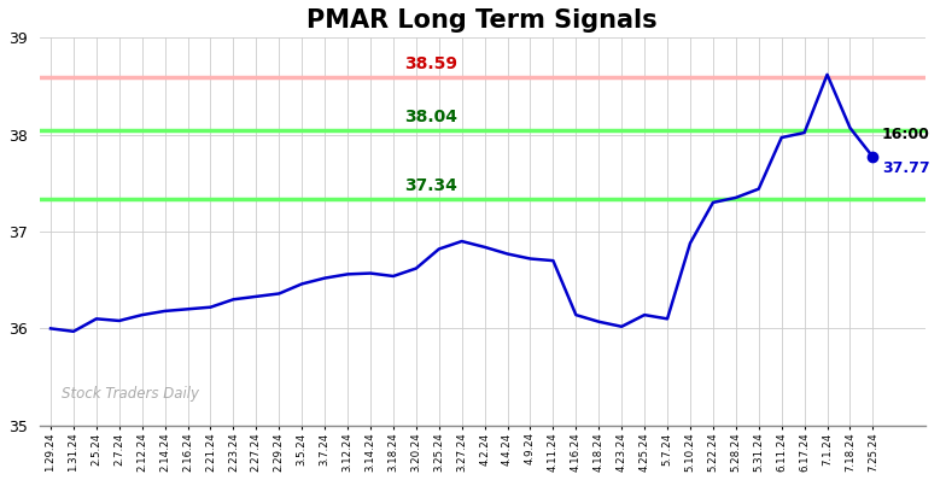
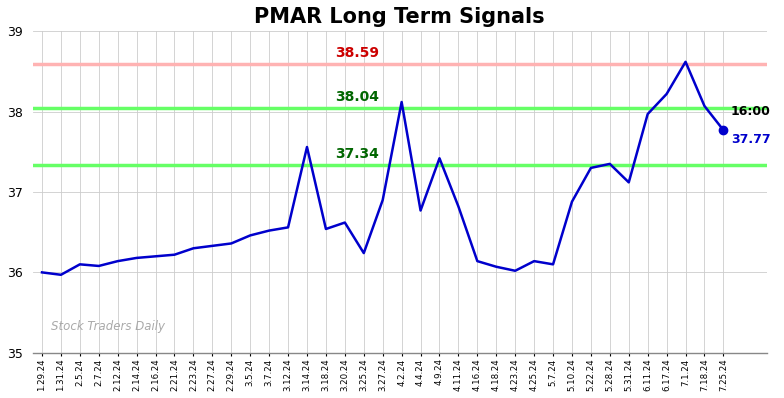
3.14.24: 36.57 -> 37.56
3.25.24: 36.82 -> 36.24
4.2.24: 36.84 -> 38.12
4.9.24: 36.72 -> 37.42
4.11.24: 36.70 -> 36.82
5.31.24: 37.44 -> 37.12
6.17.24: 38.02 -> 38.22
